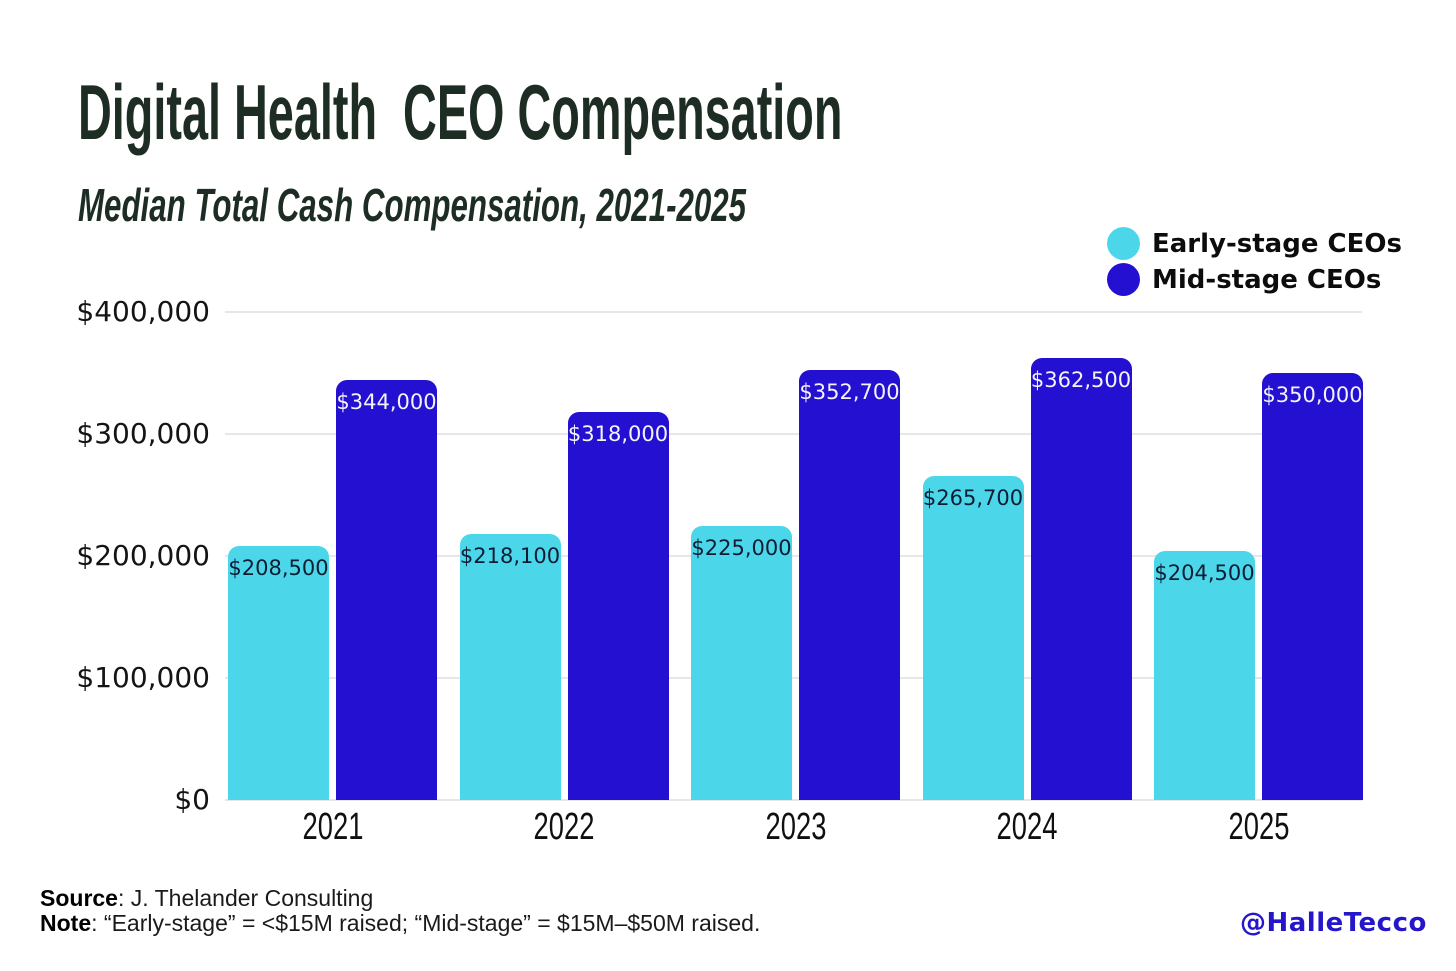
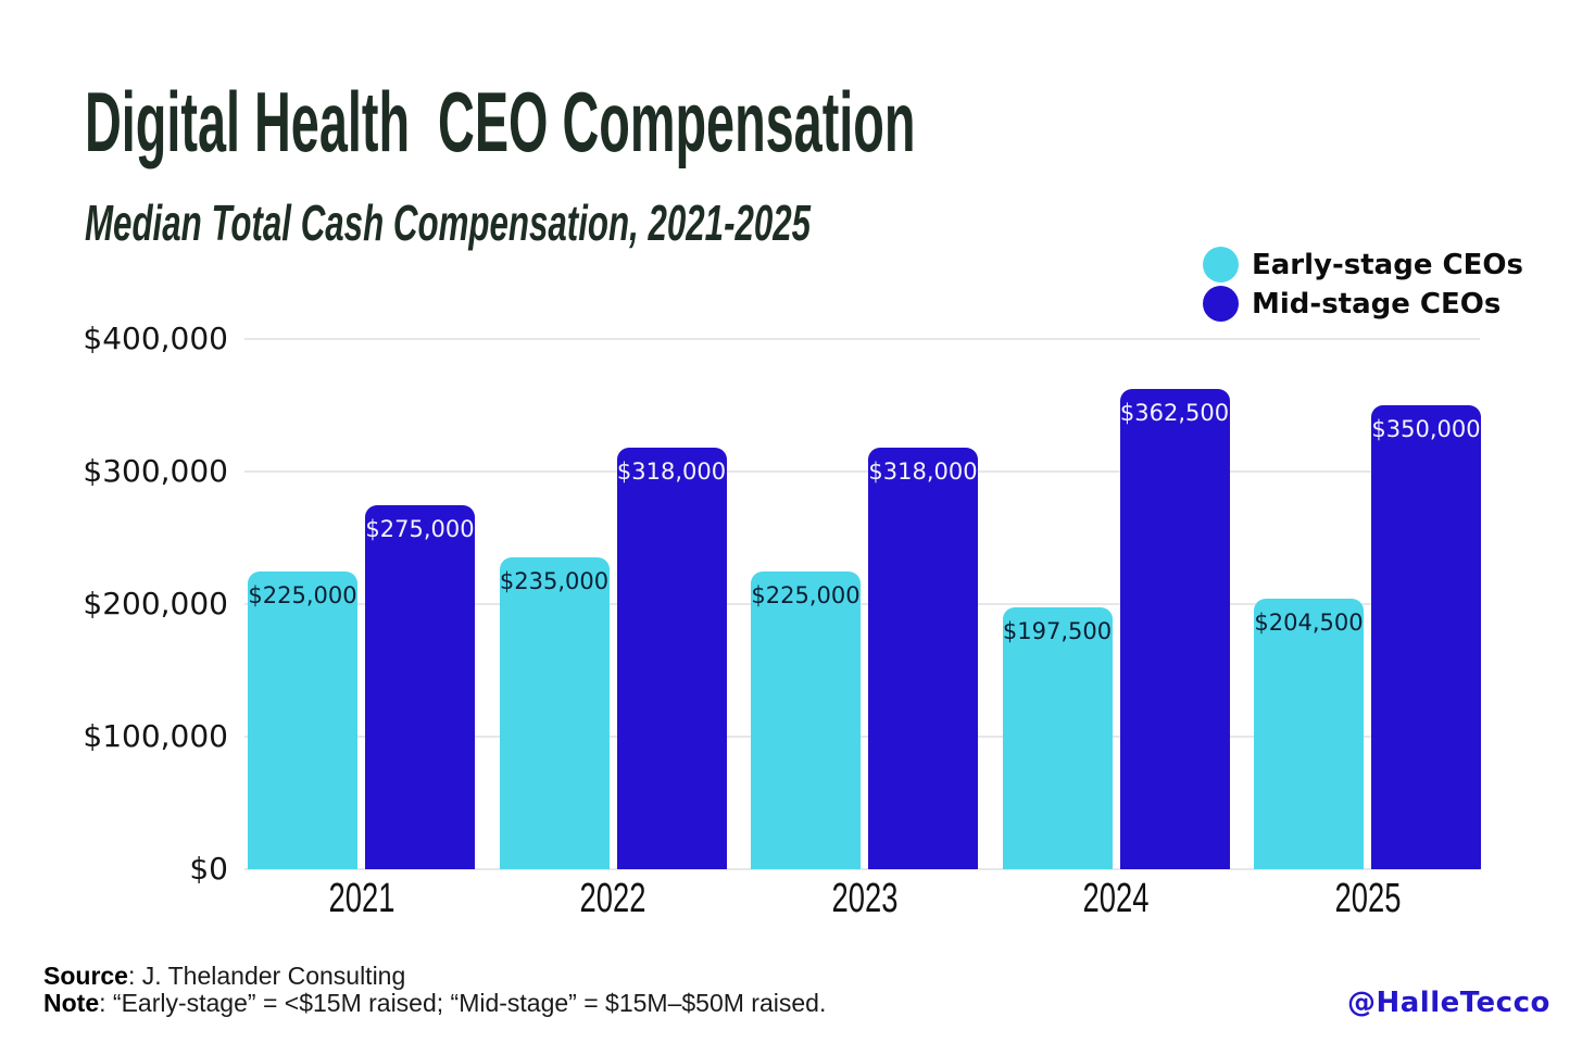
Early-stage CEOs/2021: $208,500 -> $225,000
Mid-stage CEOs/2021: $344,000 -> $275,000
Early-stage CEOs/2022: $218,100 -> $235,000
Mid-stage CEOs/2023: $352,700 -> $318,000
Early-stage CEOs/2024: $265,700 -> $197,500
